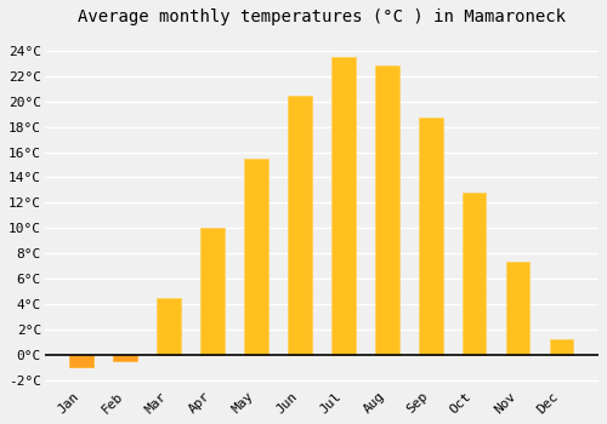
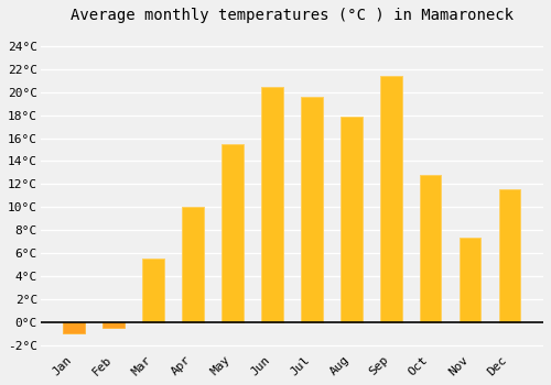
Mar: 4.5°C -> 5.5°C
Jul: 23.5°C -> 19.6°C
Aug: 22.8°C -> 17.9°C
Sep: 18.7°C -> 21.4°C
Dec: 1.2°C -> 11.6°C
